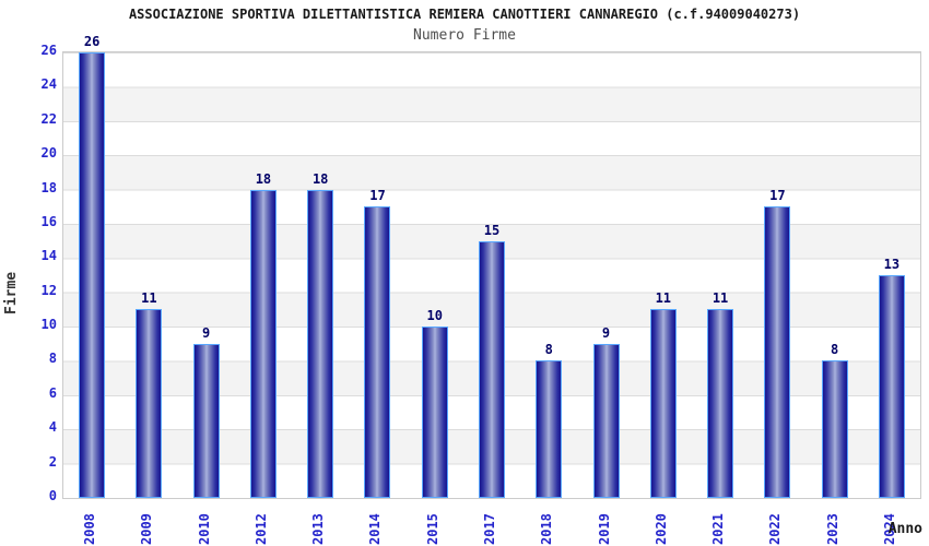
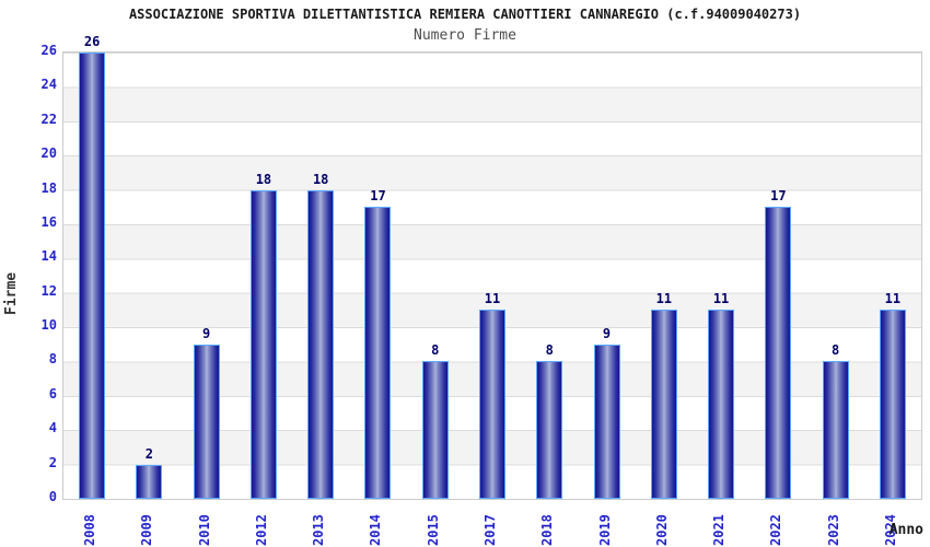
2009: 11 -> 2
2015: 10 -> 8
2017: 15 -> 11
2024: 13 -> 11
